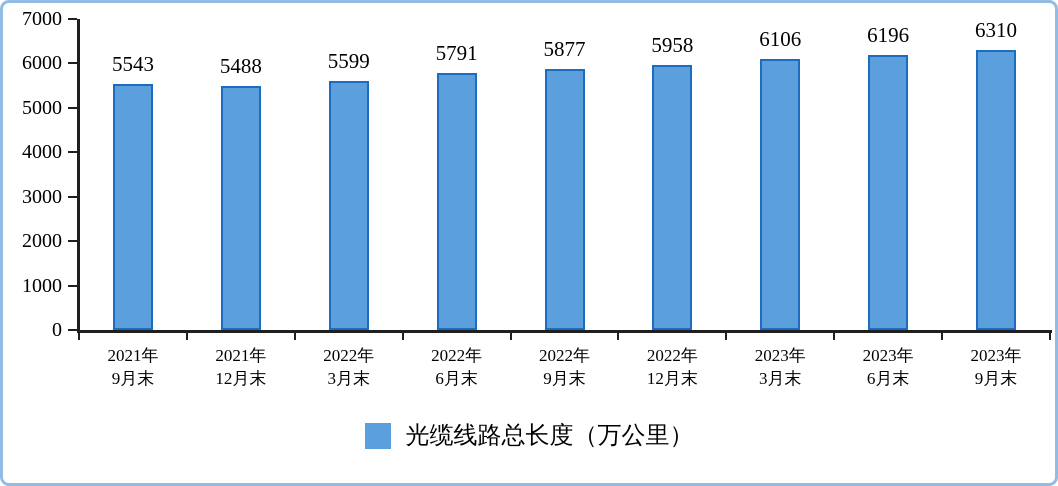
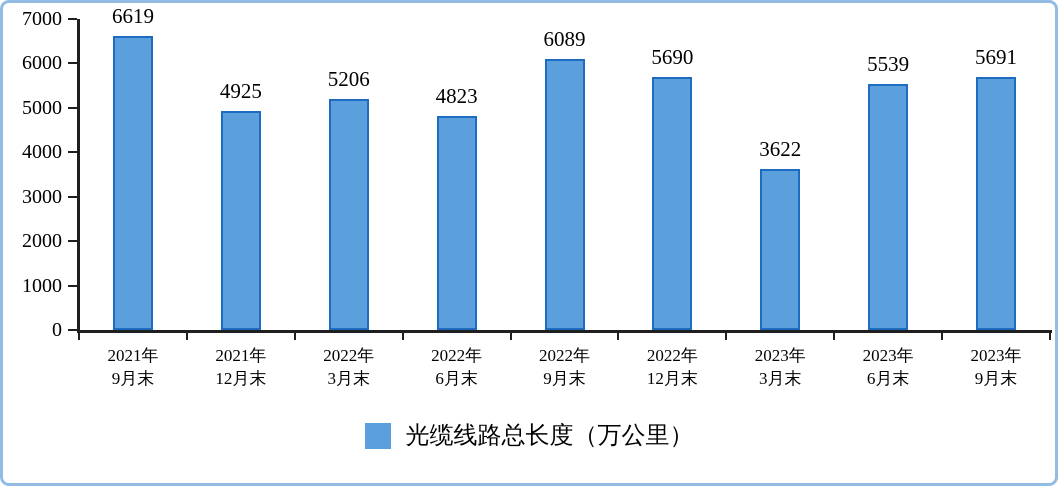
2021年 9月末: 5543 -> 6619
2021年 12月末: 5488 -> 4925
2022年 3月末: 5599 -> 5206
2022年 6月末: 5791 -> 4823
2022年 9月末: 5877 -> 6089
2022年 12月末: 5958 -> 5690
2023年 3月末: 6106 -> 3622
2023年 6月末: 6196 -> 5539
2023年 9月末: 6310 -> 5691
